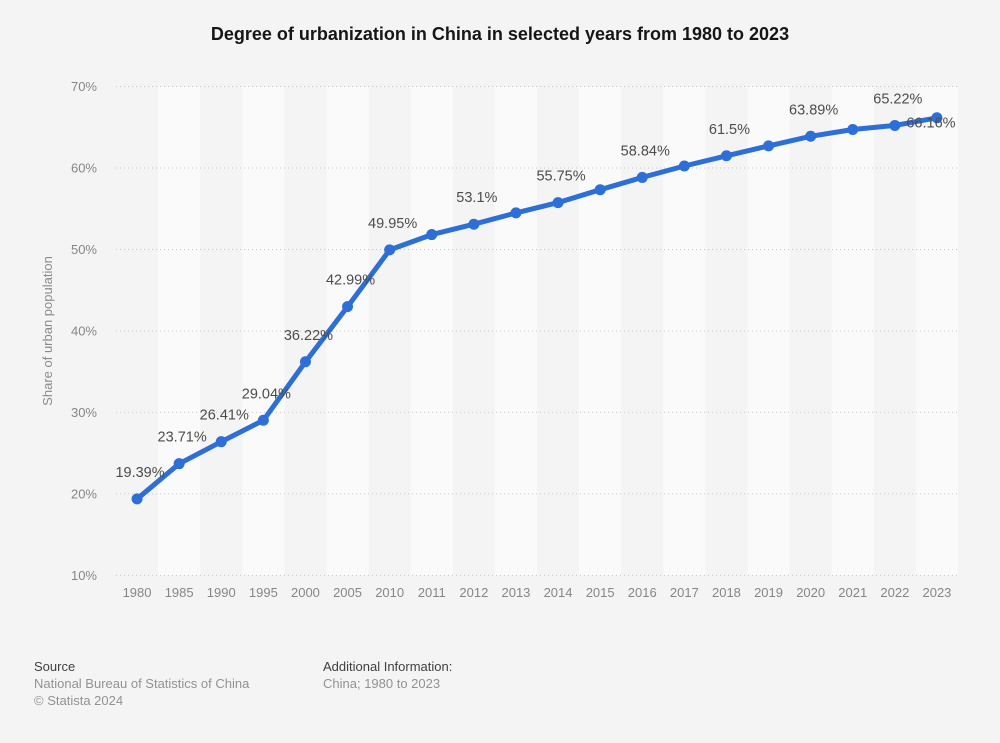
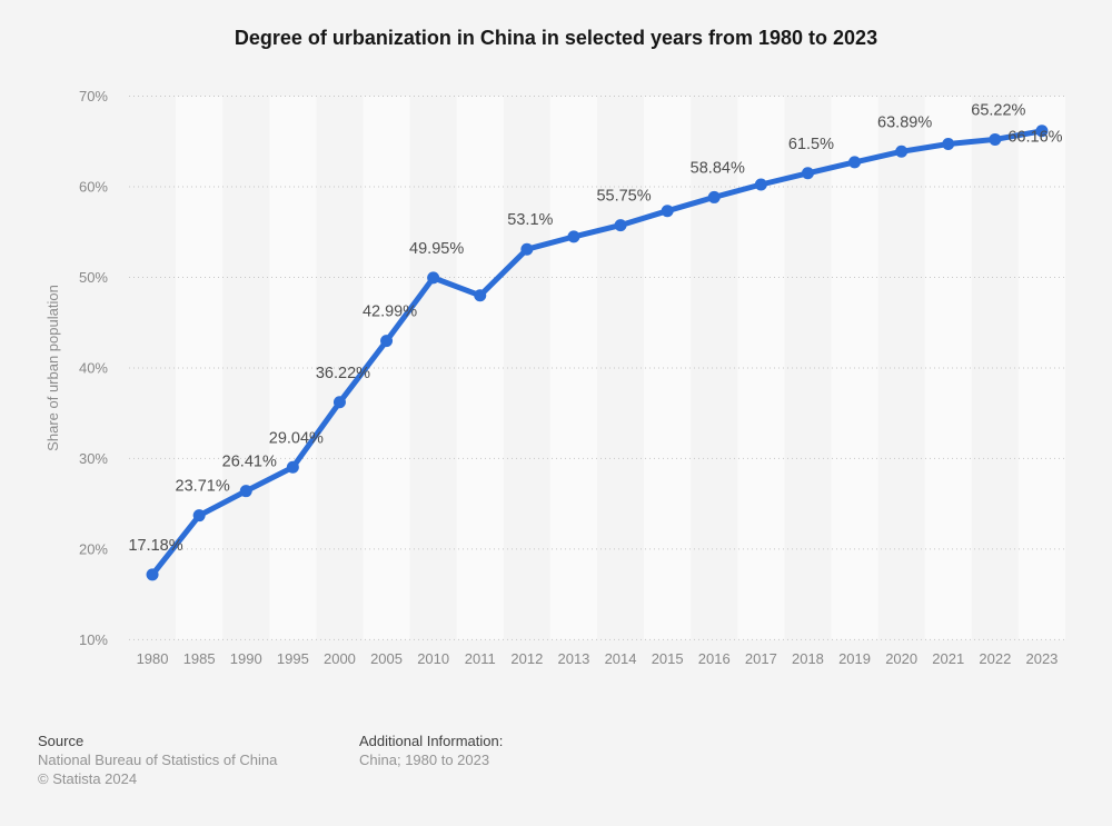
1980: 19.39% -> 17.18%
2011: 52% -> 48%
